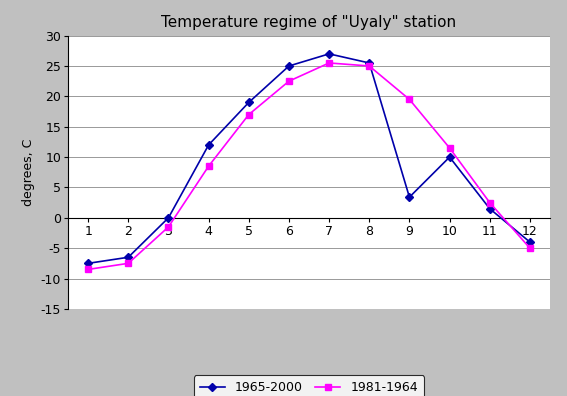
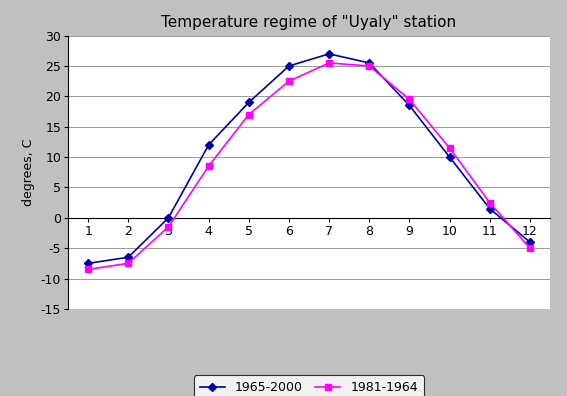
1965-2000/9: 3.4 -> 18.5
